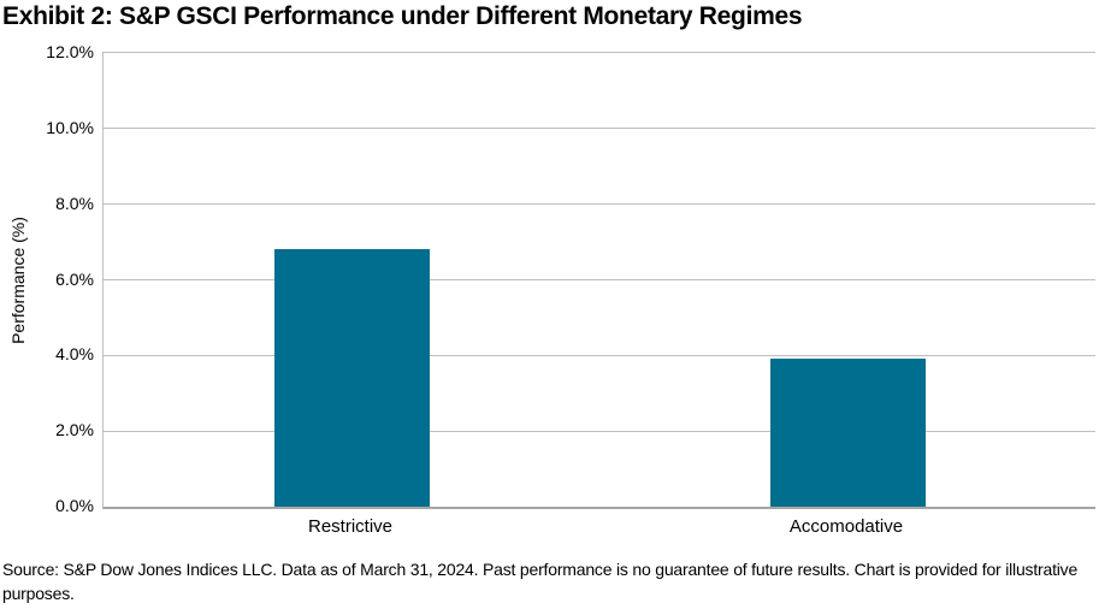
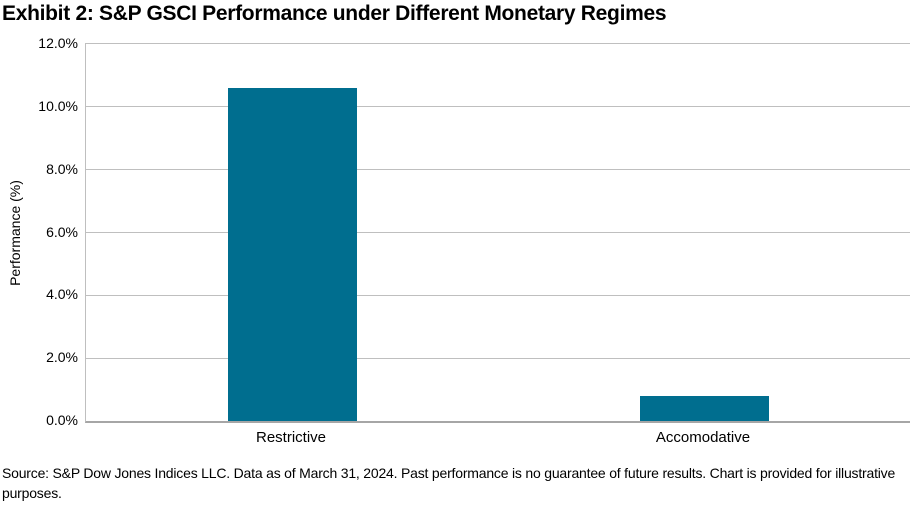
Restrictive: 6.8% -> 10.6%
Accomodative: 3.9% -> 0.8%
